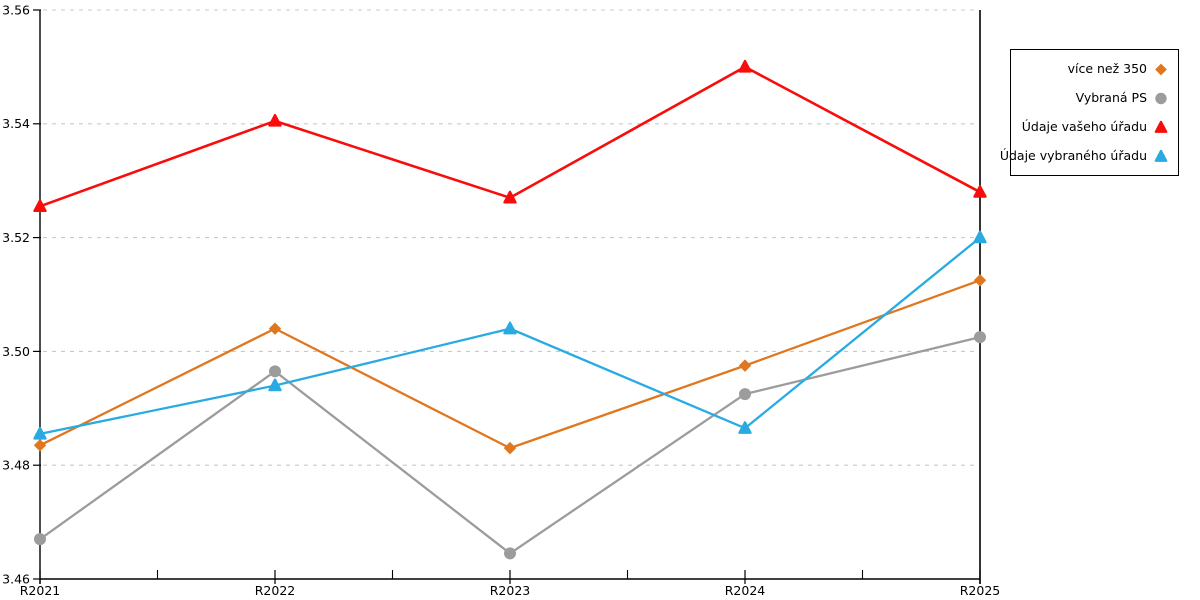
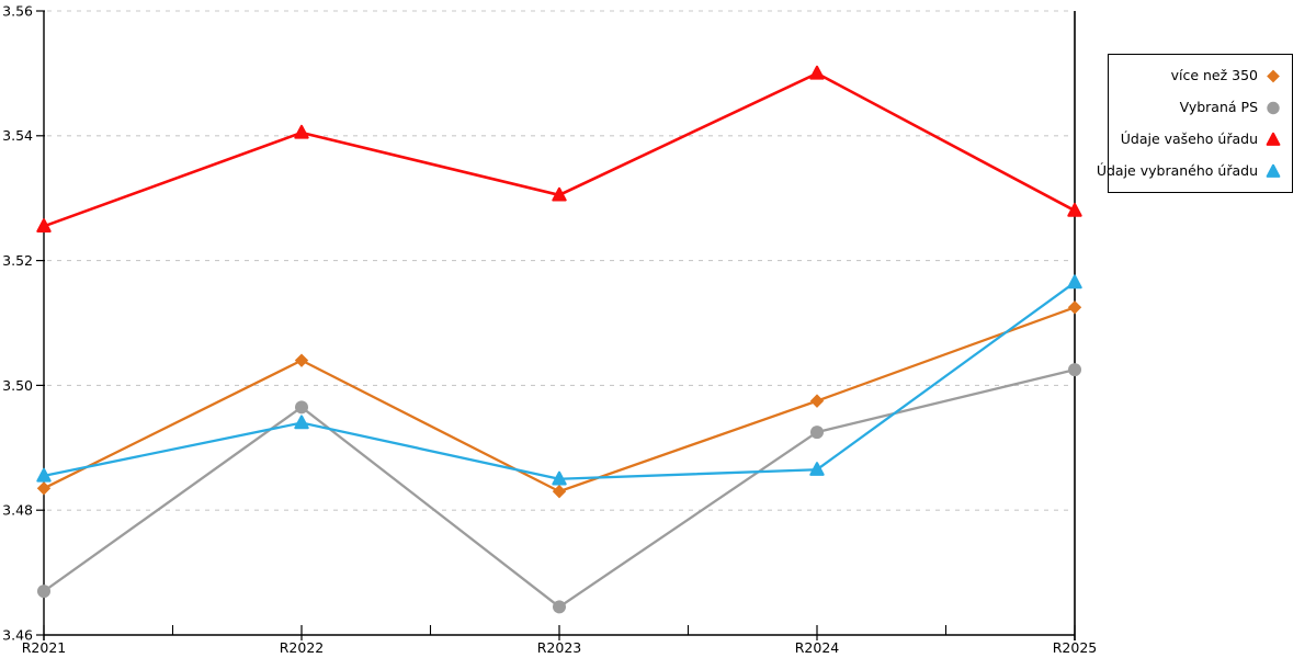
Údaje vašeho úřadu/R2023: 3.527 -> 3.530
Údaje vybraného úřadu/R2023: 3.504 -> 3.485
Údaje vybraného úřadu/R2025: 3.520 -> 3.517
